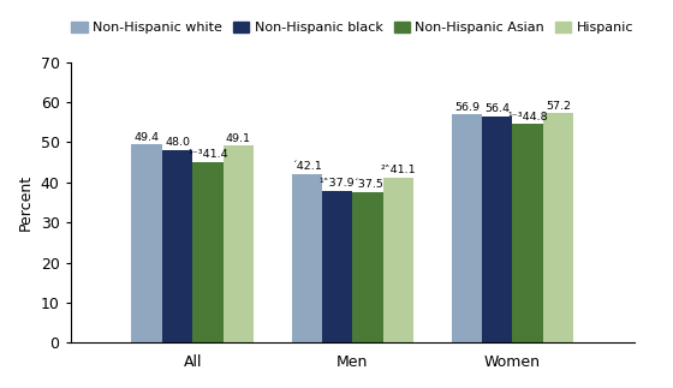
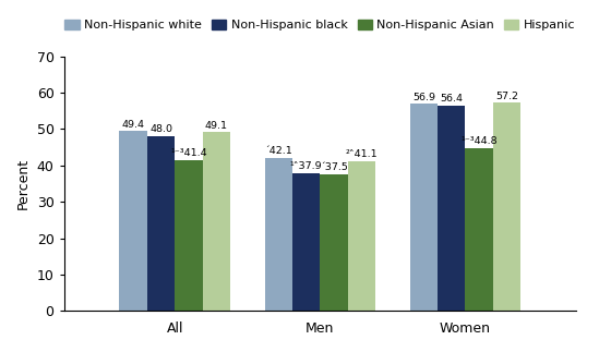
Non-Hispanic Asian/All: 45.0 -> 41.4
Non-Hispanic Asian/Women: 54.5 -> 44.8
